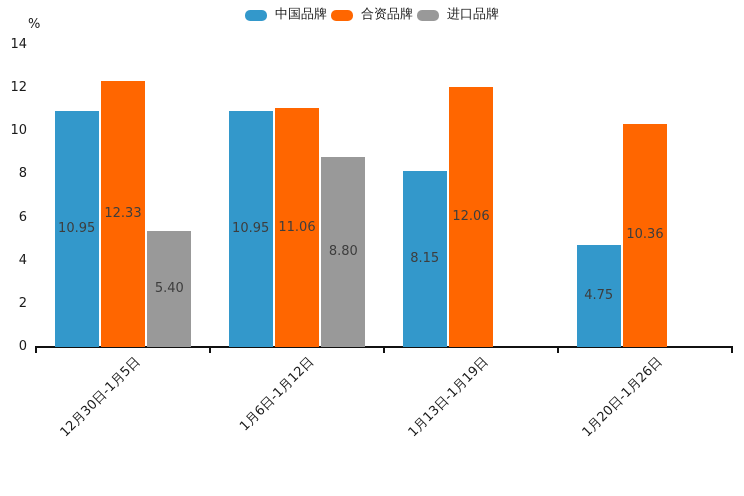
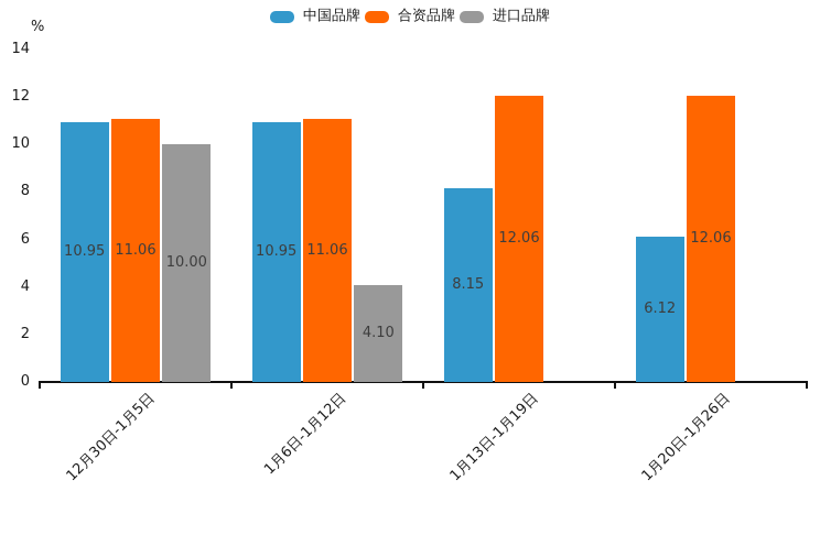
合资品牌/12月30日-1月5日: 12.33 -> 11.06
进口品牌/12月30日-1月5日: 5.40 -> 10.00
进口品牌/1月6日-1月12日: 8.80 -> 4.10
中国品牌/1月20日-1月26日: 4.75 -> 6.12
合资品牌/1月20日-1月26日: 10.36 -> 12.06
